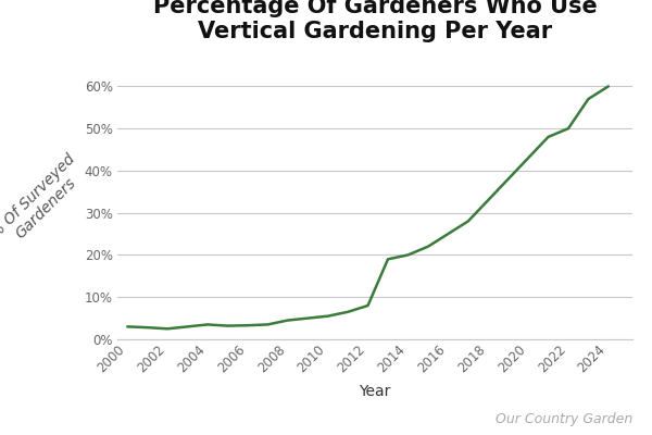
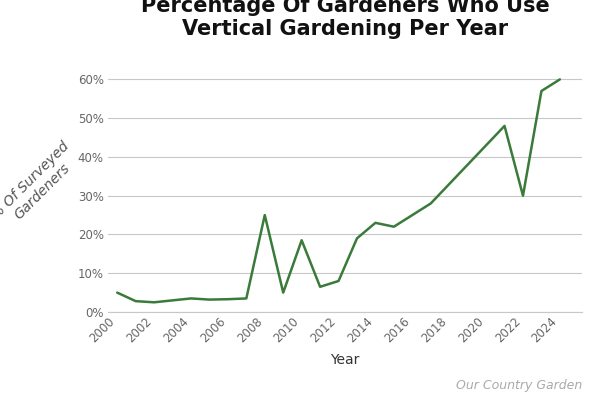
2000: 3.0% -> 5.0%
2008: 4.5% -> 25.0%
2010: 5.5% -> 18.5%
2014: 20.0% -> 23.0%
2022: 50.0% -> 30.0%
